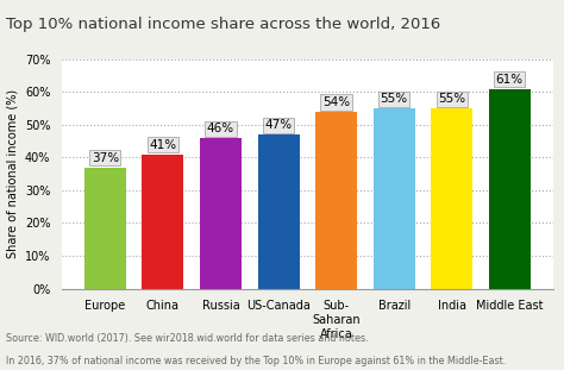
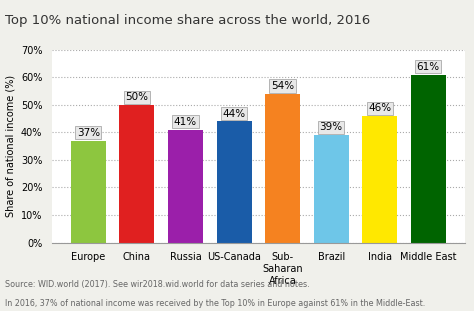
China: 41% -> 50%
Russia: 46% -> 41%
US-Canada: 47% -> 44%
Brazil: 55% -> 39%
India: 55% -> 46%
